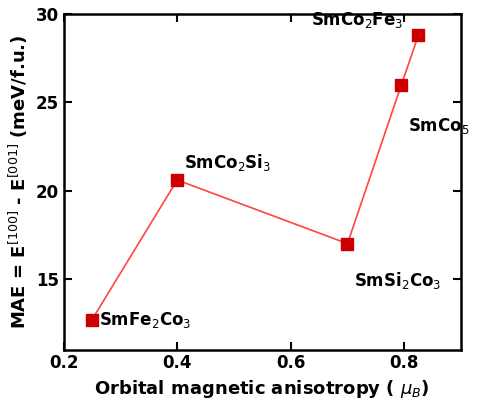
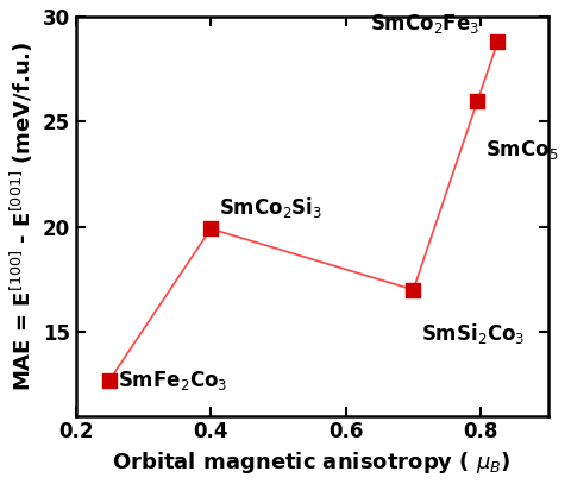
0.4: 20.6 -> 19.9
